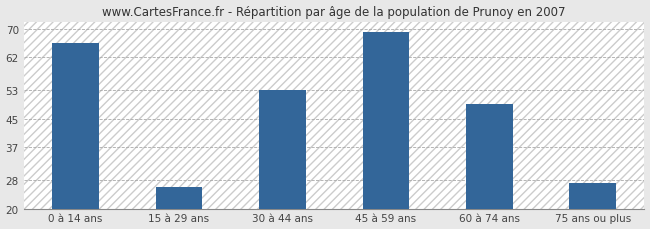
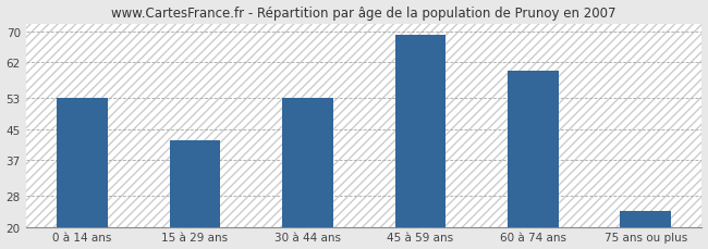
0 à 14 ans: 66 -> 53
15 à 29 ans: 26 -> 42
60 à 74 ans: 49 -> 60
75 ans ou plus: 27 -> 24
